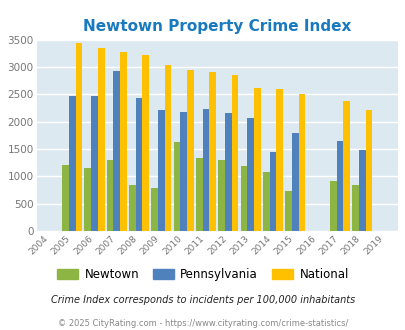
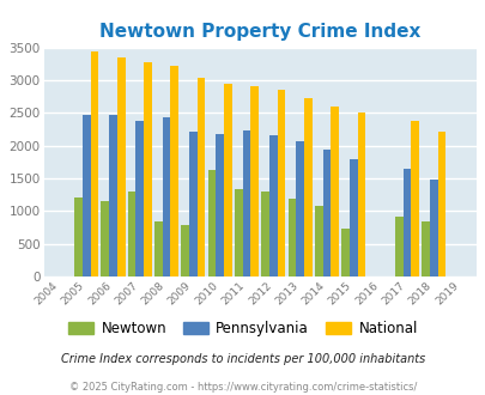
Pennsylvania/2007: 2920 -> 2380
National/2013: 2620 -> 2730
Pennsylvania/2014: 1440 -> 1940
